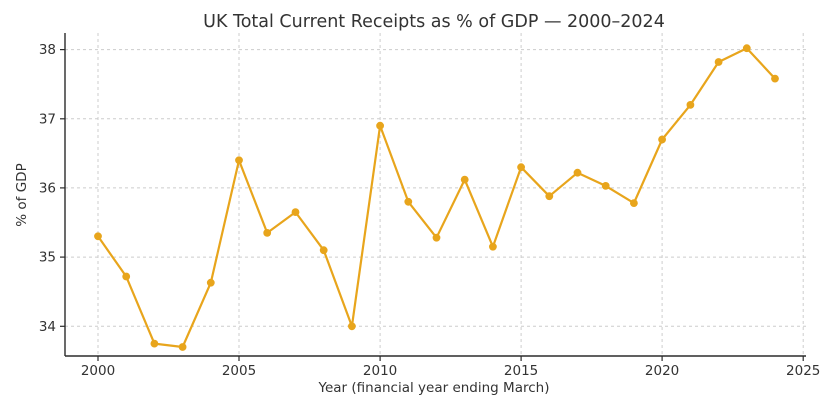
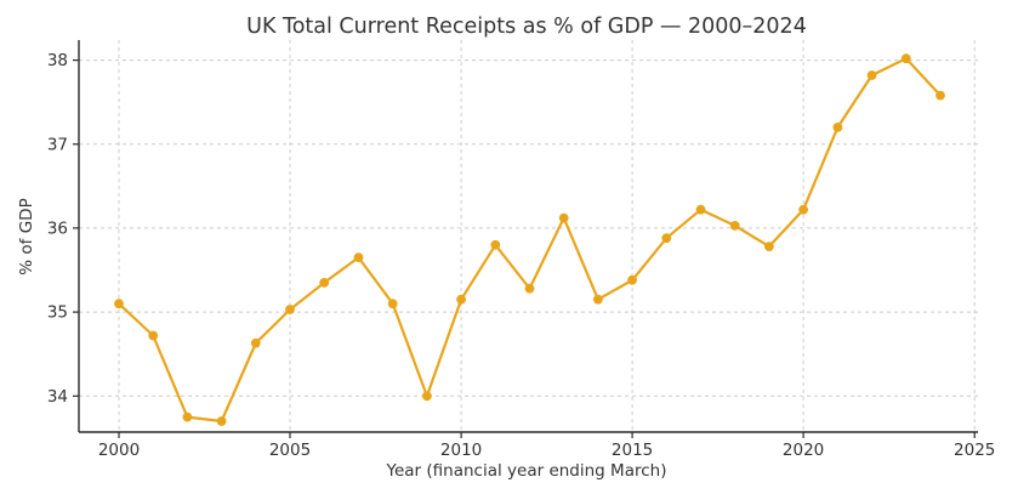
2000: 35.3 -> 35.1
2005: 36.4 -> 35.0
2010: 36.9 -> 35.1
2015: 36.3 -> 35.4
2020: 36.7 -> 36.2
